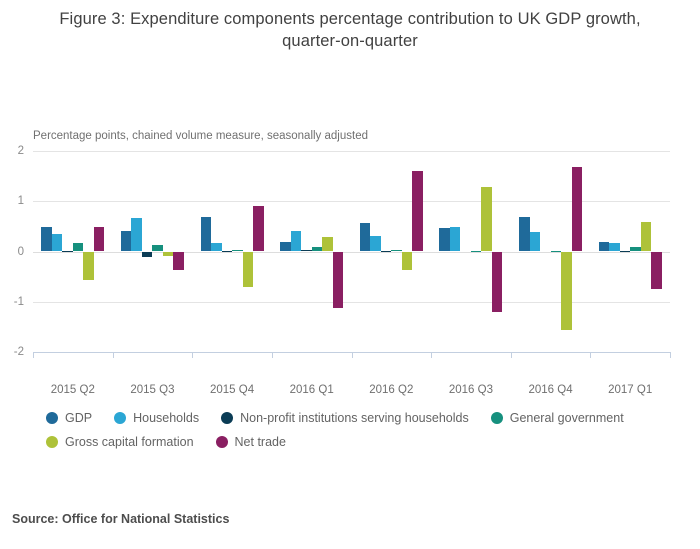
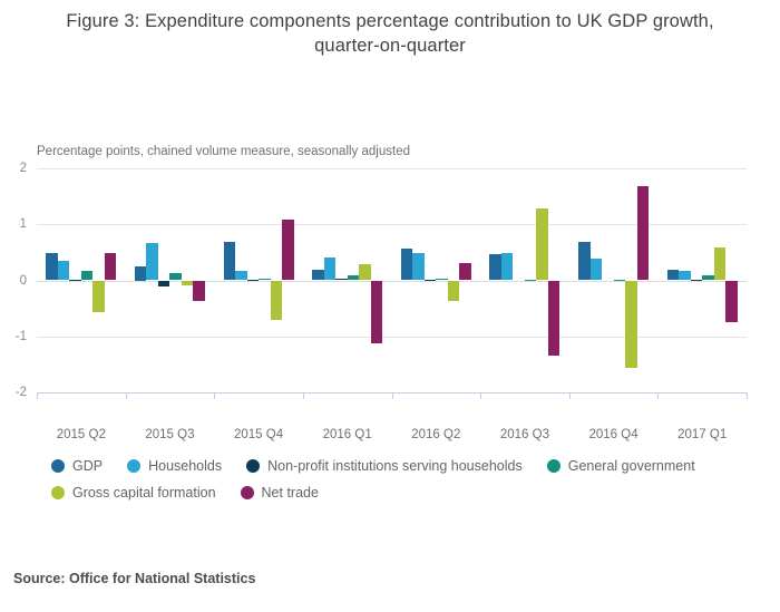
GDP/2015 Q3: 0.4 -> 0.2
Net trade/2015 Q4: 0.9 -> 1.1
Households/2016 Q2: 0.3 -> 0.5
Net trade/2016 Q2: 1.6 -> 0.3
Net trade/2016 Q3: -1.2 -> -1.4
